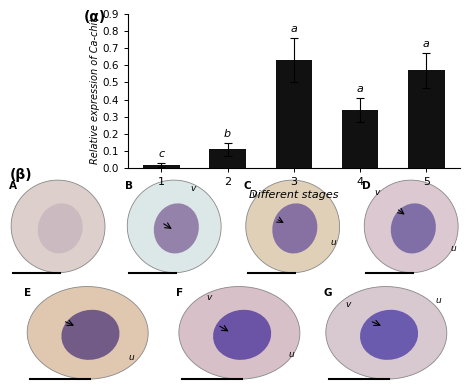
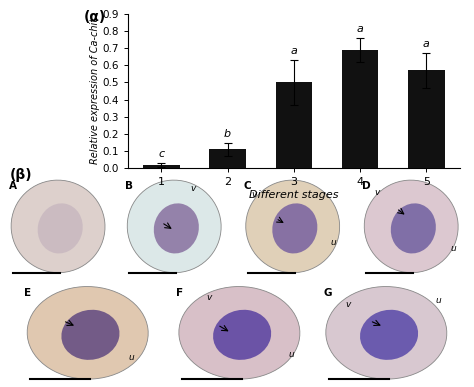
3: 0.63 -> 0.50
4: 0.34 -> 0.69
